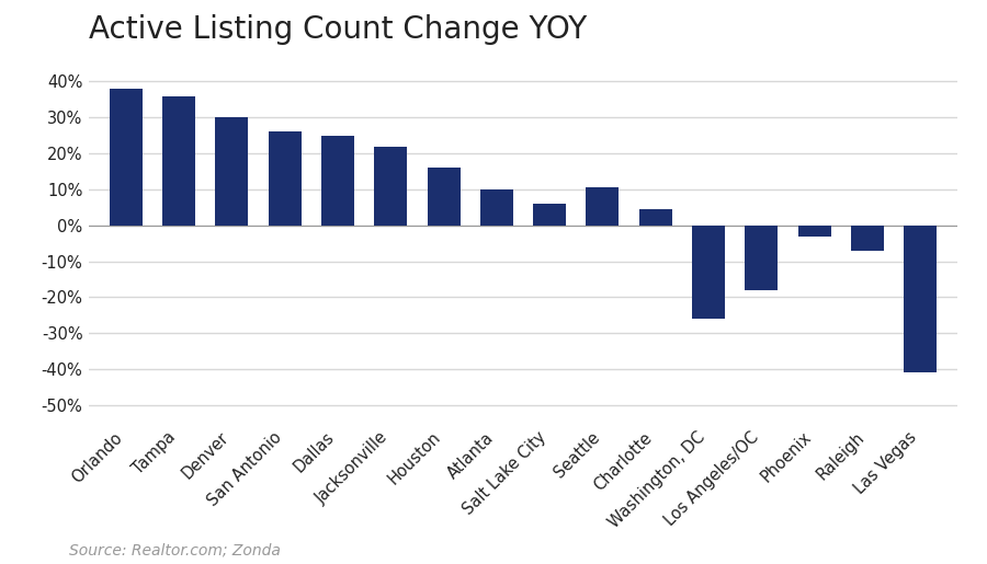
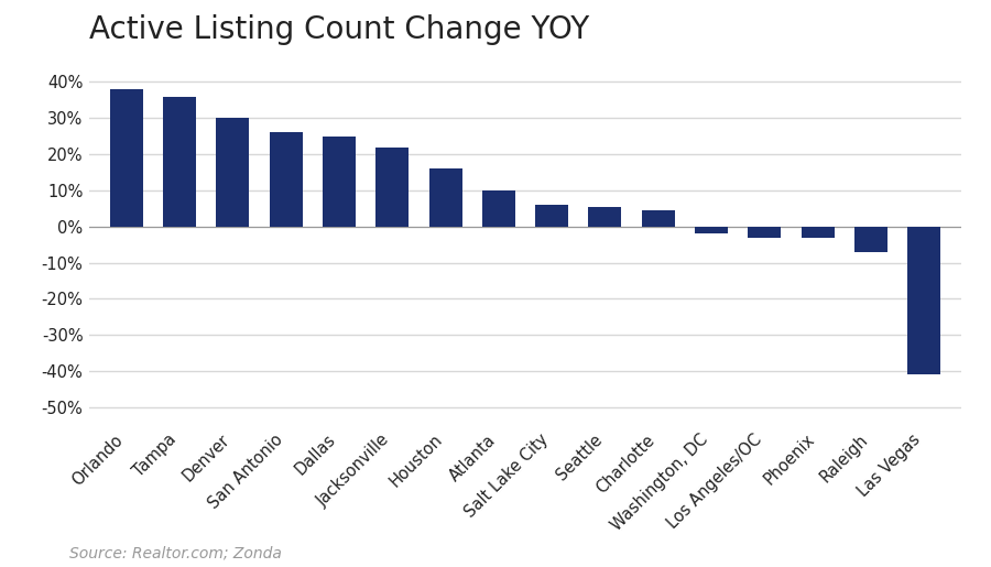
Seattle: 10.5% -> 5.5%
Washington, DC: -26.0% -> -2.0%
Los Angeles/OC: -18.0% -> -3.0%
